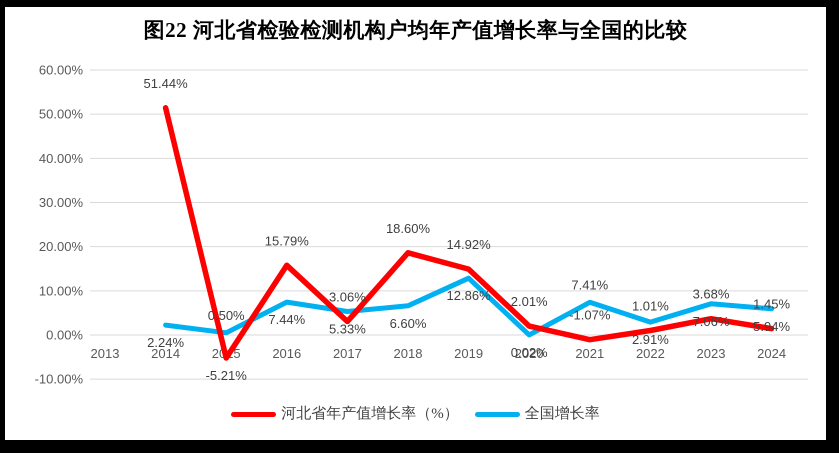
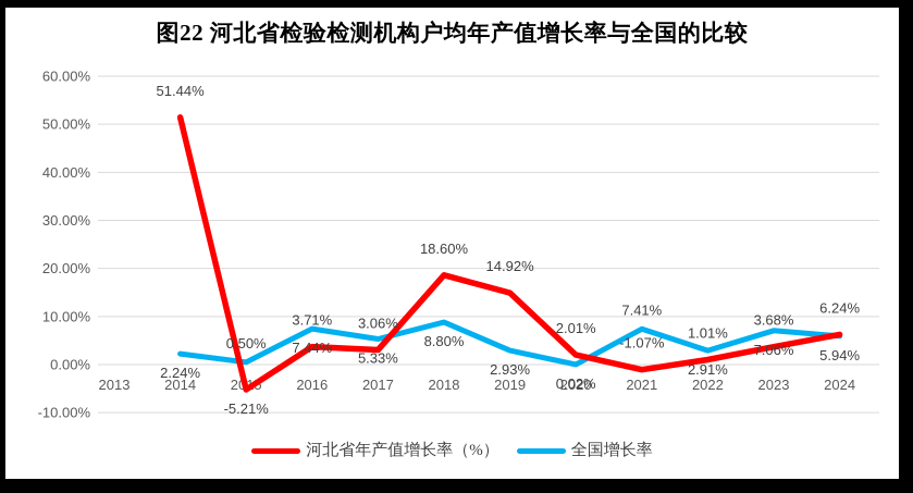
河北省年产值增长率（%）/2016: 15.79% -> 3.71%
全国增长率/2018: 6.60% -> 8.80%
全国增长率/2019: 12.86% -> 2.93%
河北省年产值增长率（%）/2024: 1.45% -> 6.24%
